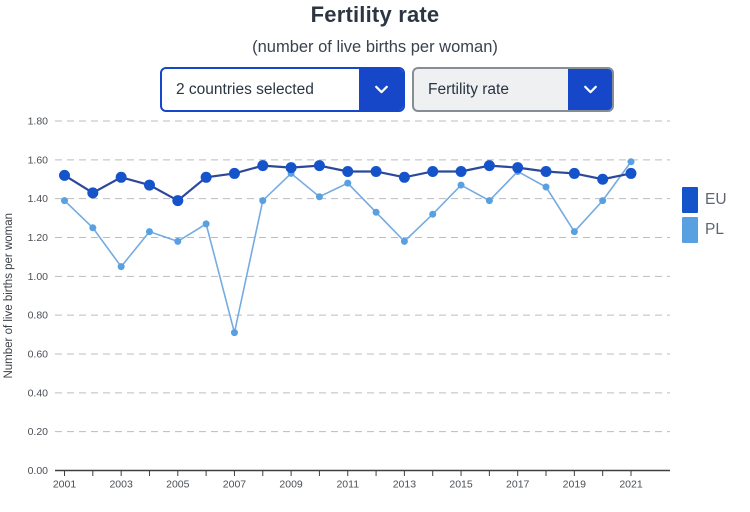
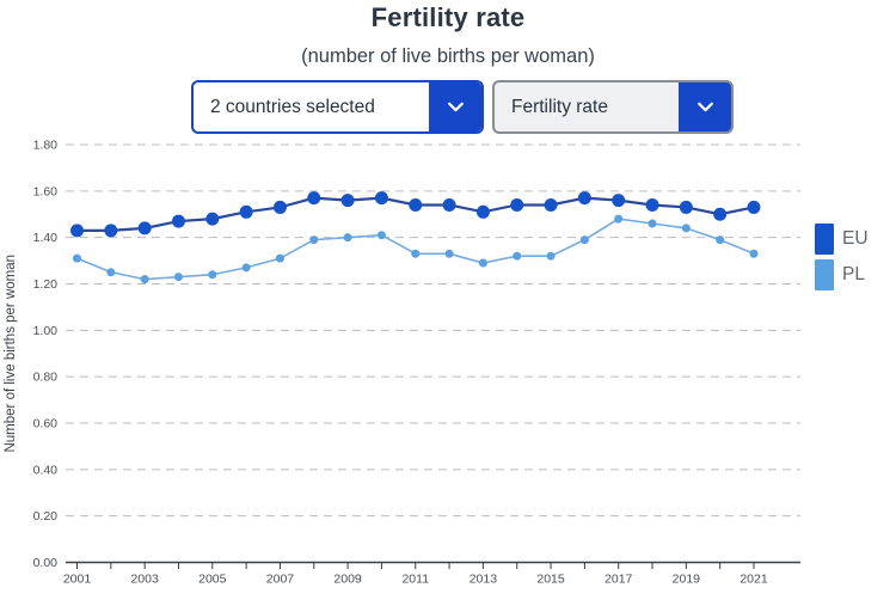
EU/2001: 1.52 -> 1.43
PL/2001: 1.39 -> 1.31
EU/2003: 1.51 -> 1.44
PL/2003: 1.05 -> 1.22
EU/2005: 1.39 -> 1.48
PL/2005: 1.18 -> 1.24
PL/2007: 0.71 -> 1.31
PL/2009: 1.53 -> 1.40
PL/2011: 1.48 -> 1.33
PL/2013: 1.18 -> 1.29
PL/2015: 1.47 -> 1.32
PL/2017: 1.54 -> 1.48
PL/2019: 1.23 -> 1.44
PL/2021: 1.59 -> 1.33
